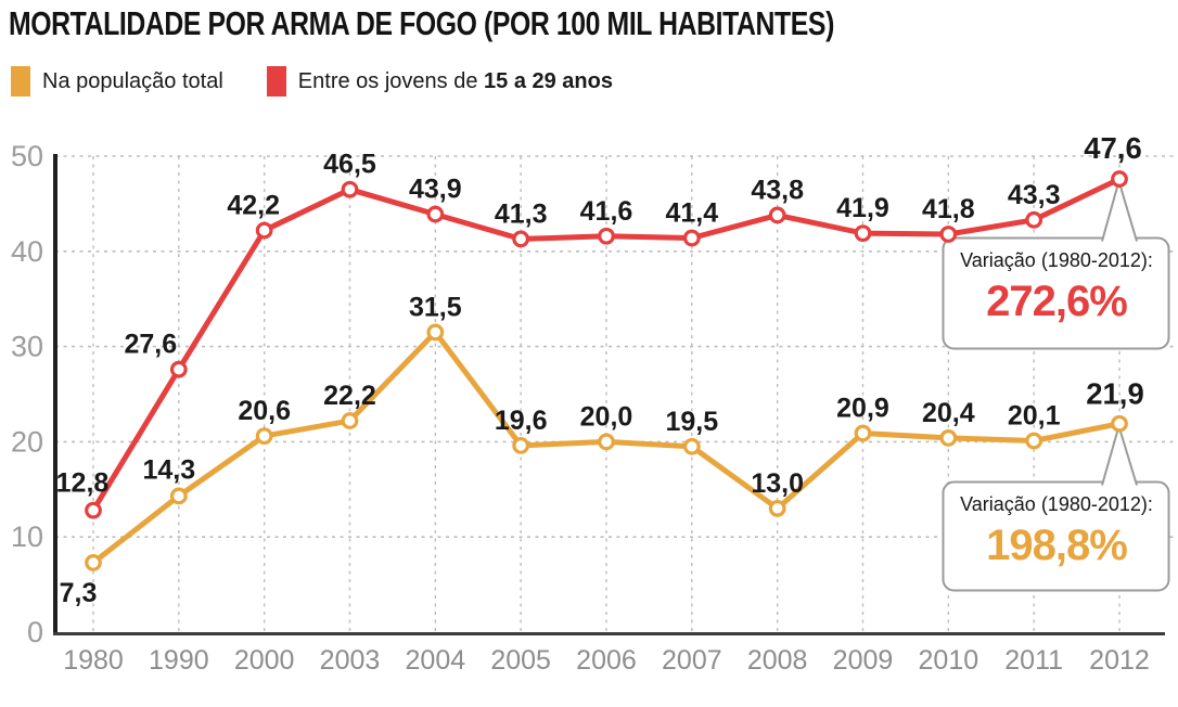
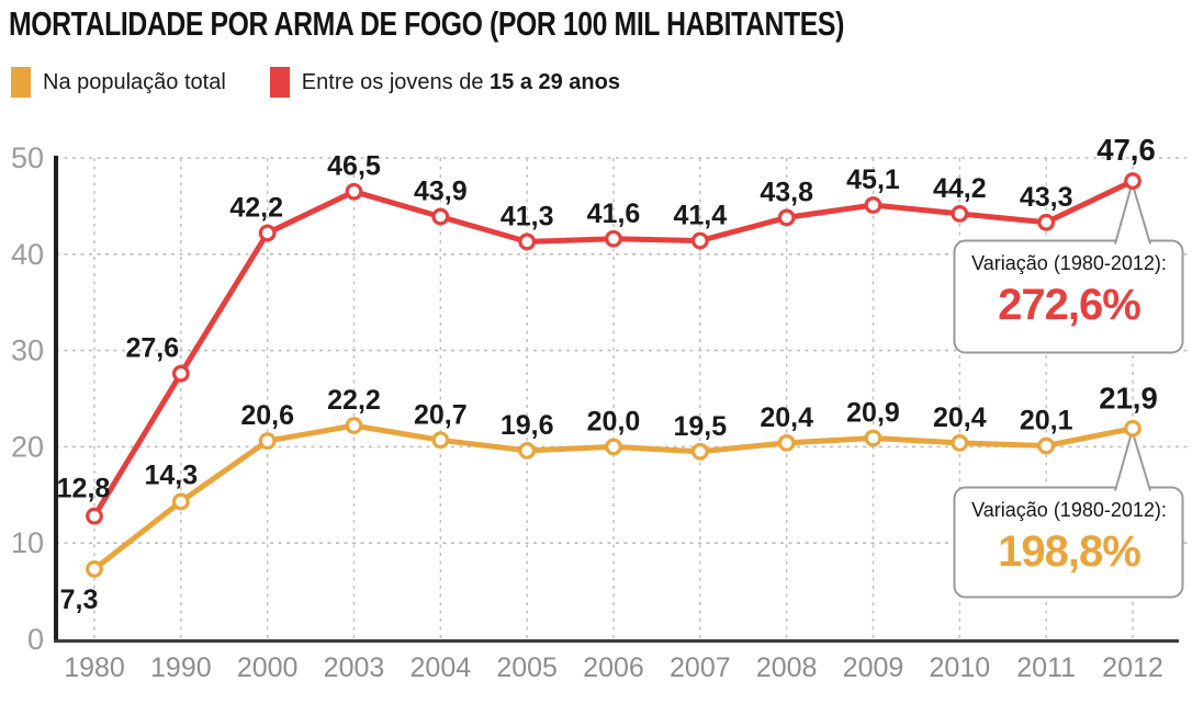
Na população total/2004: 31,5 -> 20,7
Na população total/2008: 13,0 -> 20,4
Entre os jovens de 15 a 29 anos/2009: 41,9 -> 45,1
Entre os jovens de 15 a 29 anos/2010: 41,8 -> 44,2
